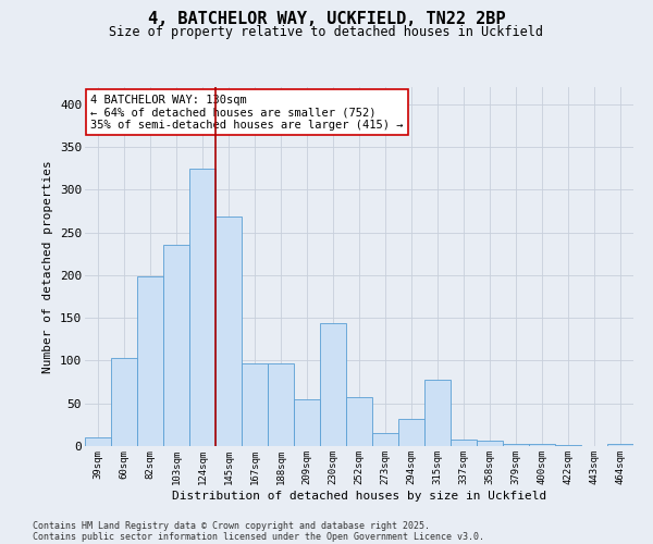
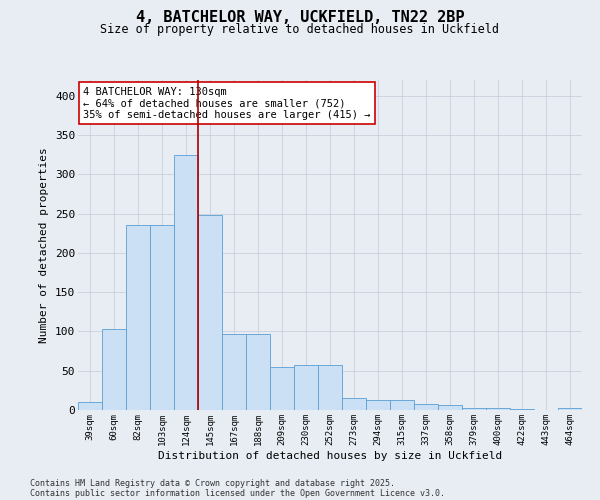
82sqm: 198 -> 235
145sqm: 268 -> 248
230sqm: 144 -> 57
294sqm: 32 -> 13
315sqm: 78 -> 13
